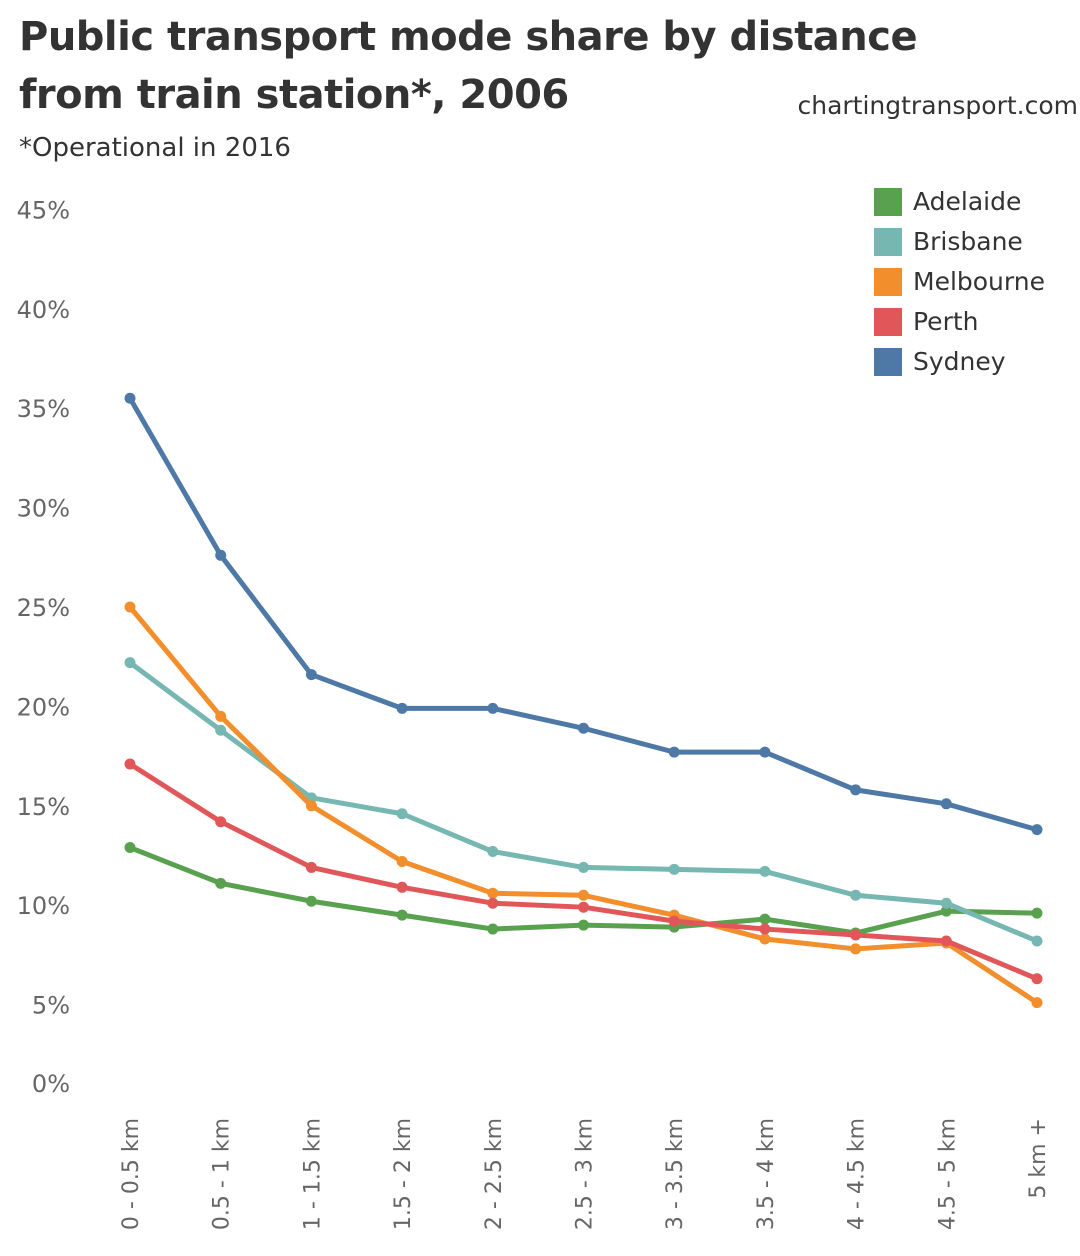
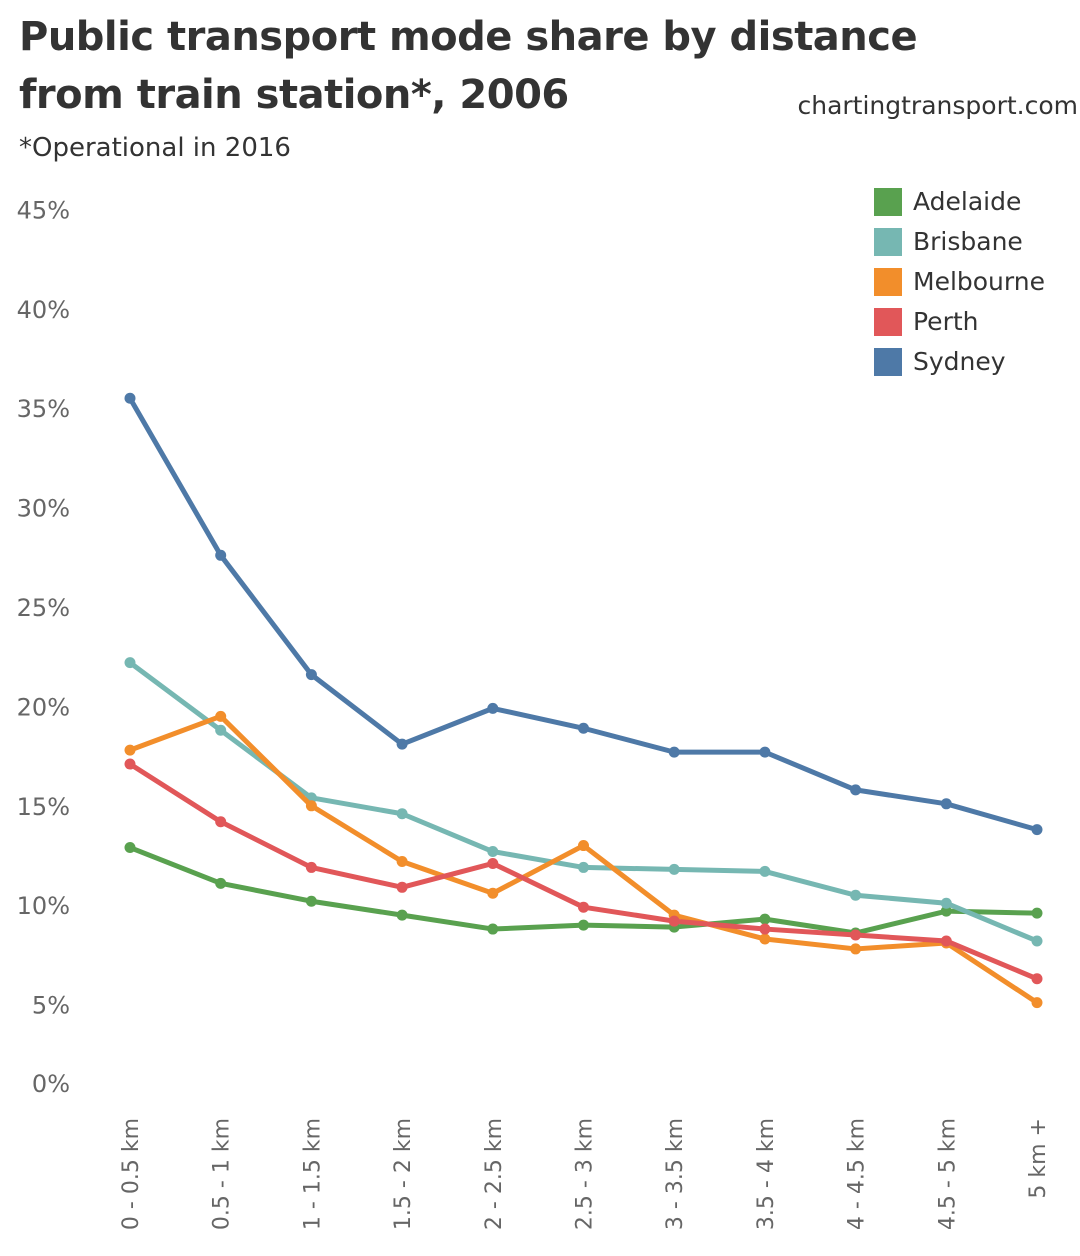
Melbourne/0 - 0.5 km: 25.0% -> 17.8%
Sydney/1.5 - 2 km: 19.9% -> 18.1%
Perth/2 - 2.5 km: 10.1% -> 12.1%
Melbourne/2.5 - 3 km: 10.5% -> 13.0%
